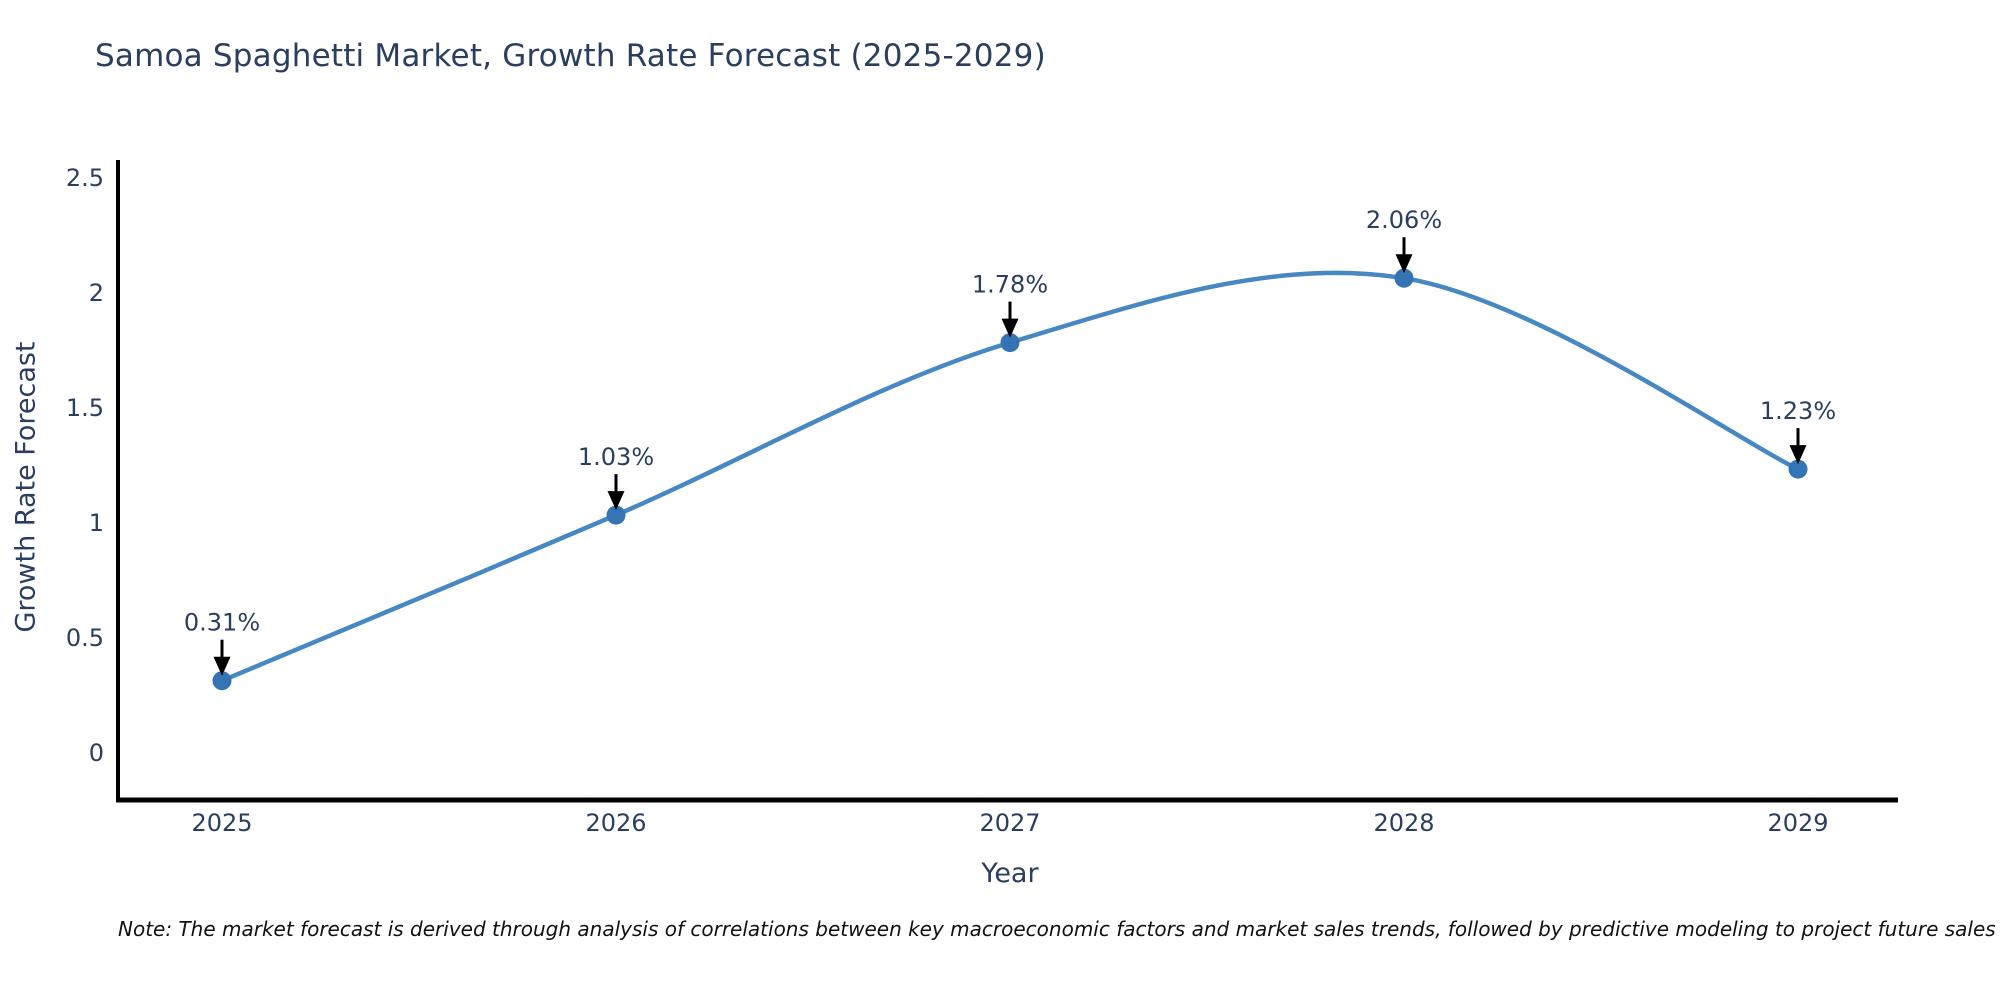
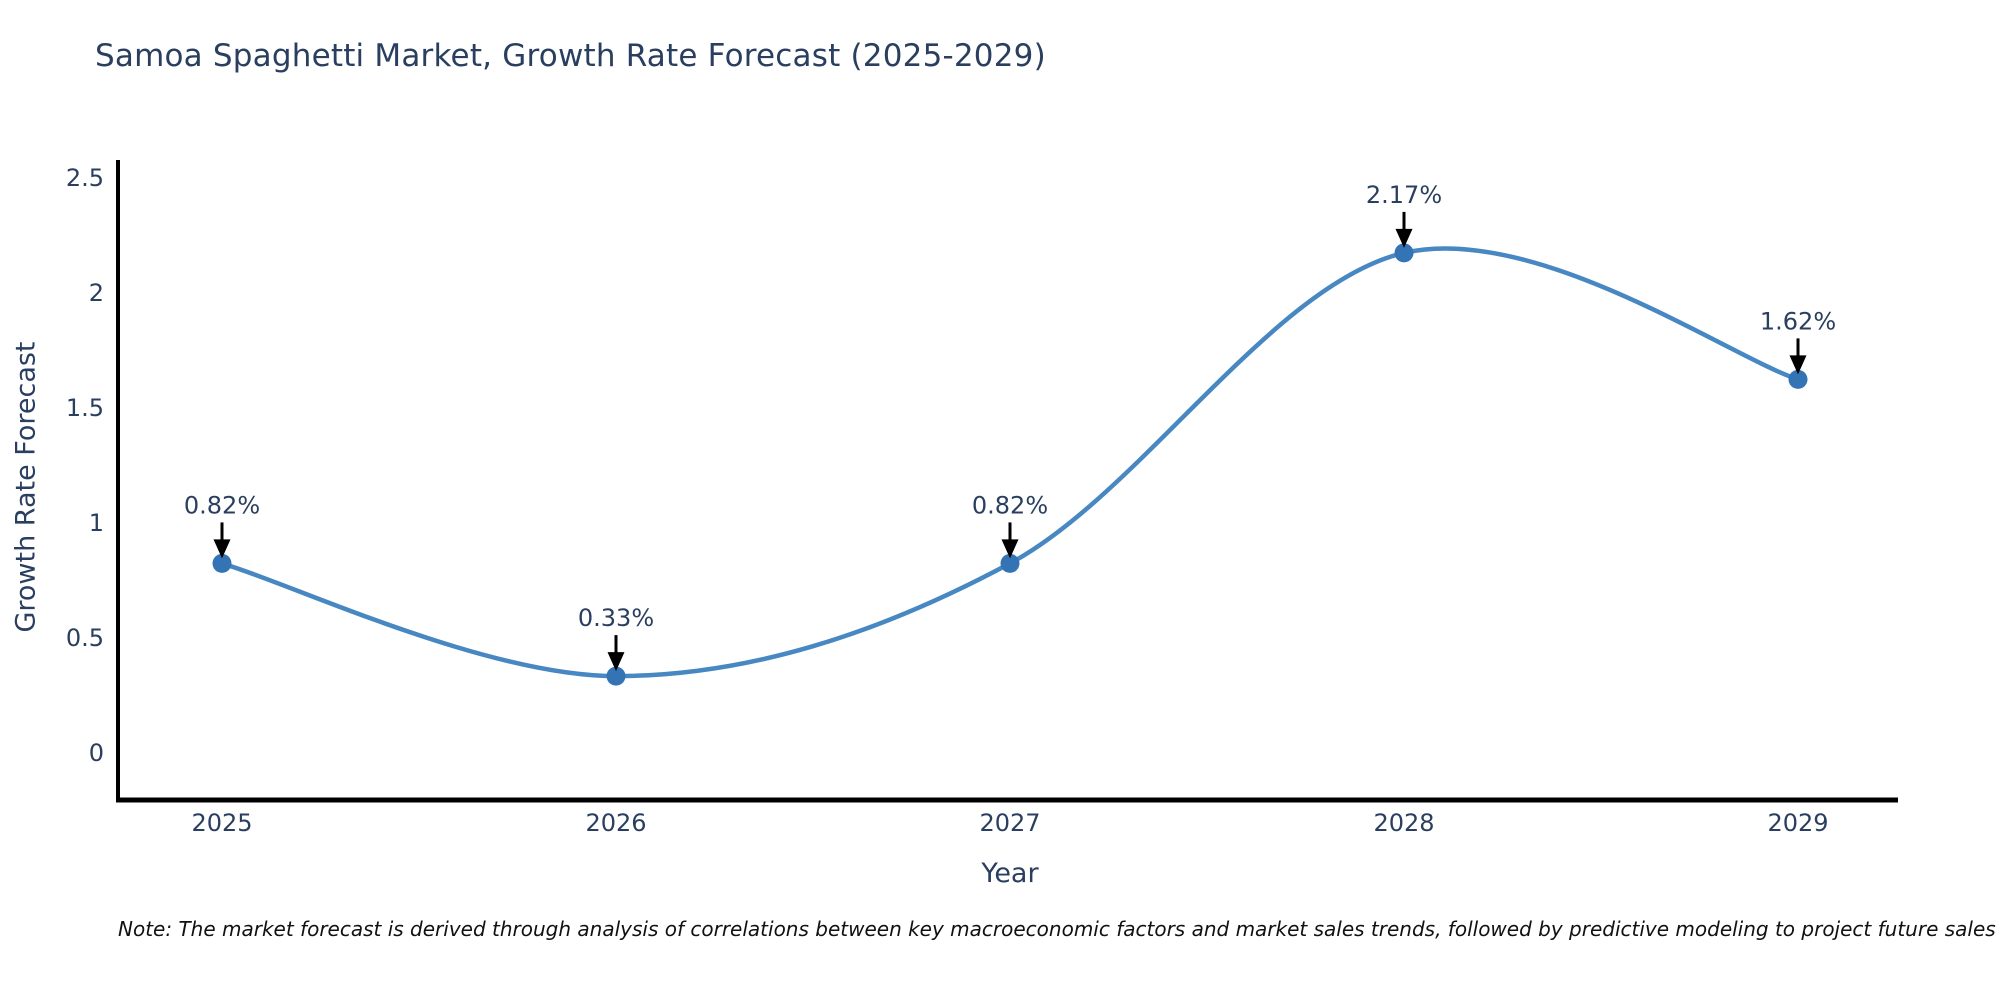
2025: 0.31% -> 0.82%
2026: 1.03% -> 0.33%
2027: 1.78% -> 0.82%
2028: 2.06% -> 2.17%
2029: 1.23% -> 1.62%
